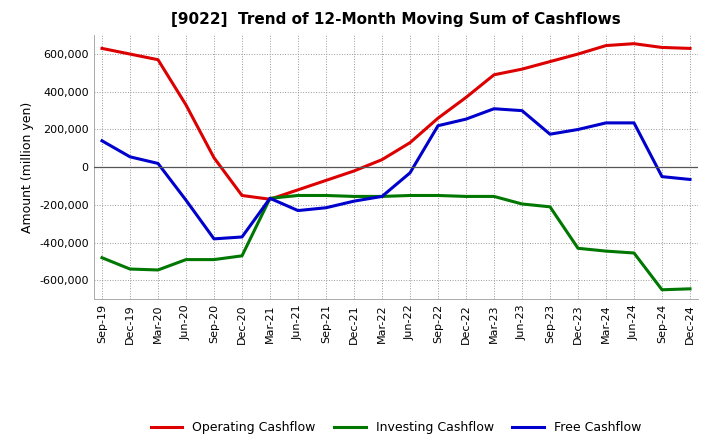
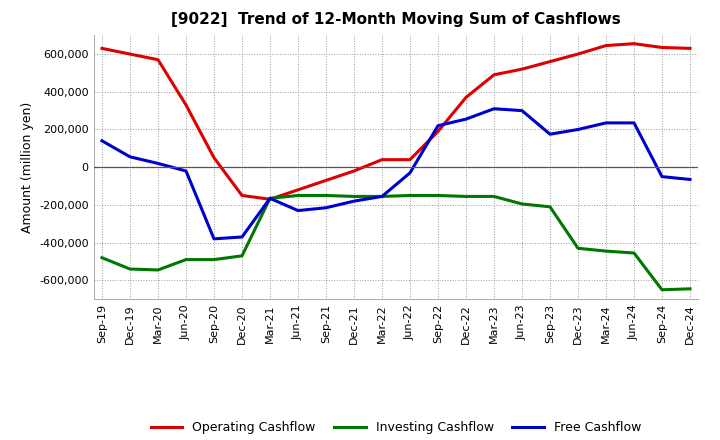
Free Cashflow/Jun-20: -180,000 -> -20,000
Operating Cashflow/Jun-22: 130,000 -> 40,000
Operating Cashflow/Sep-22: 260,000 -> 190,000
